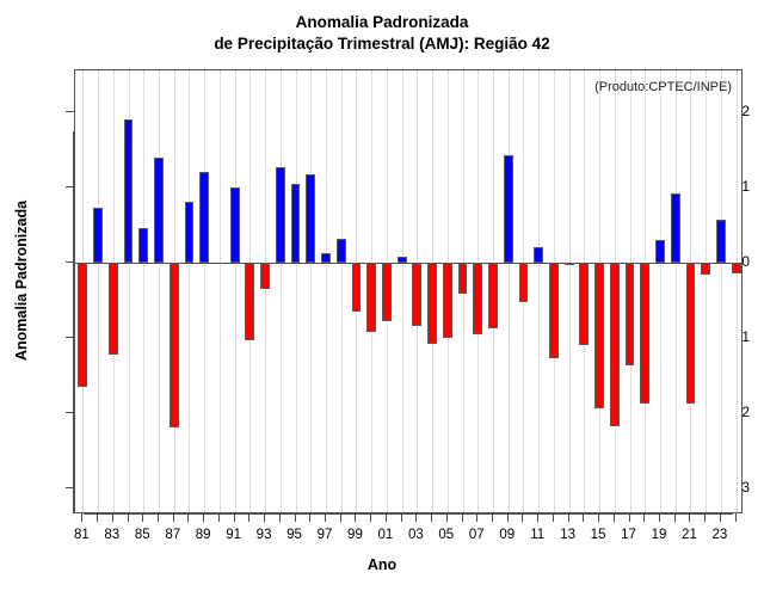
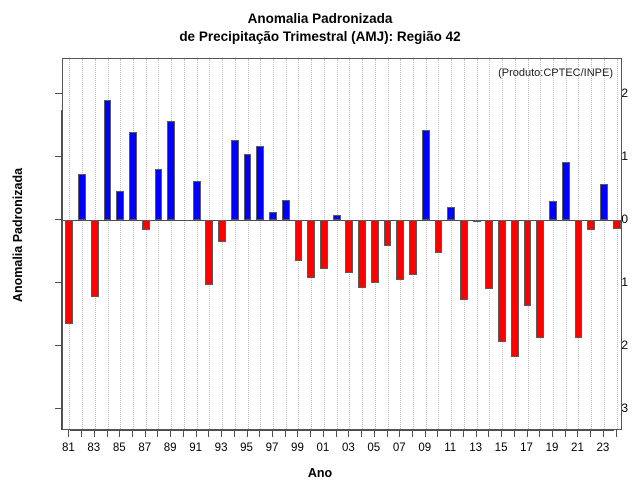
87: -2.2 -> -0.2
89: 1.2 -> 1.6
91: 1.0 -> 0.6
